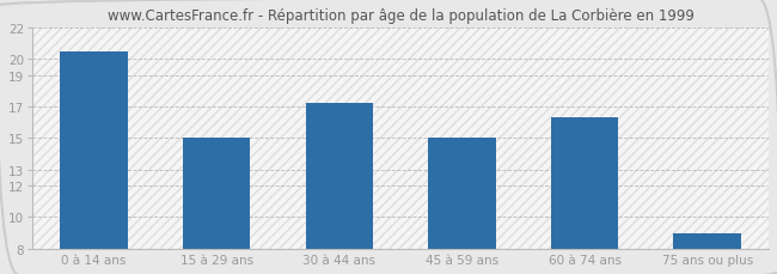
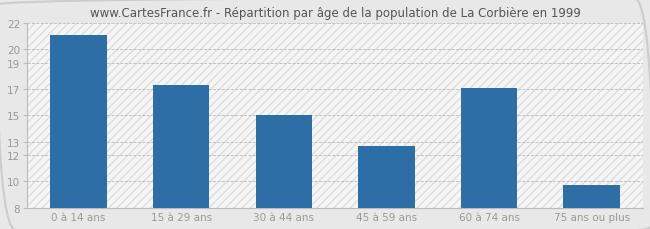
0 à 14 ans: 20.5 -> 21.1
15 à 29 ans: 15.0 -> 17.3
30 à 44 ans: 17.2 -> 15.0
45 à 59 ans: 15.0 -> 12.7
60 à 74 ans: 16.3 -> 17.1
75 ans ou plus: 9.0 -> 9.7
